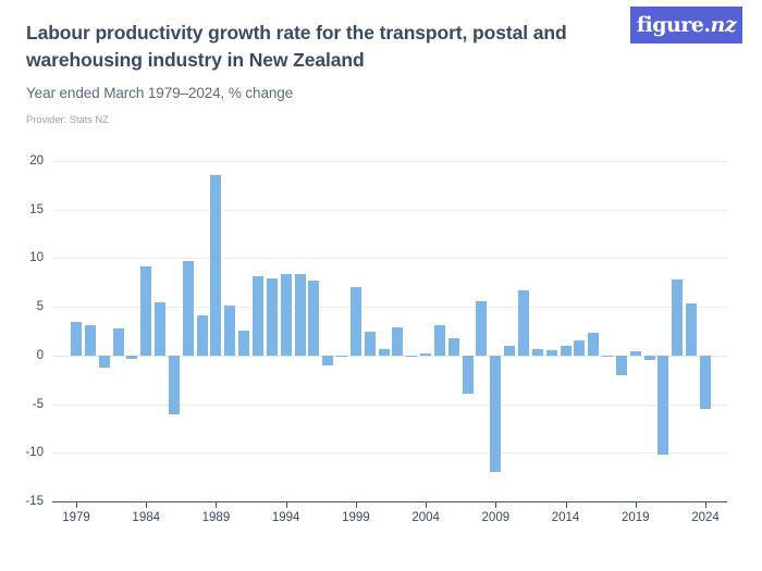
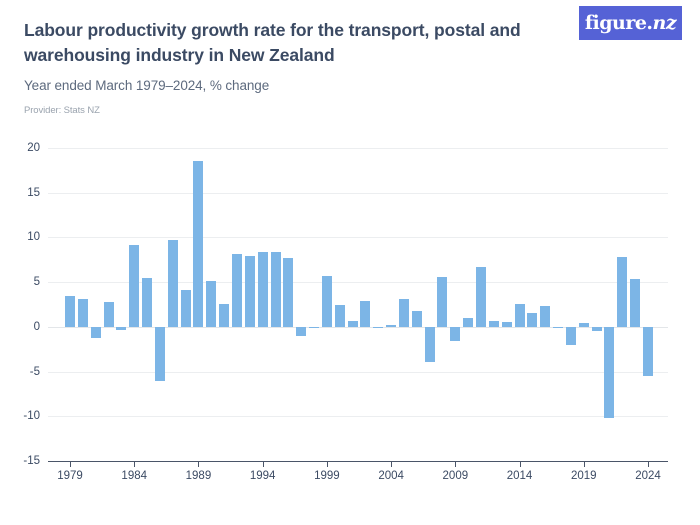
1999: 7 -> 6
2009: -12 -> -2
2014: 1 -> 3
